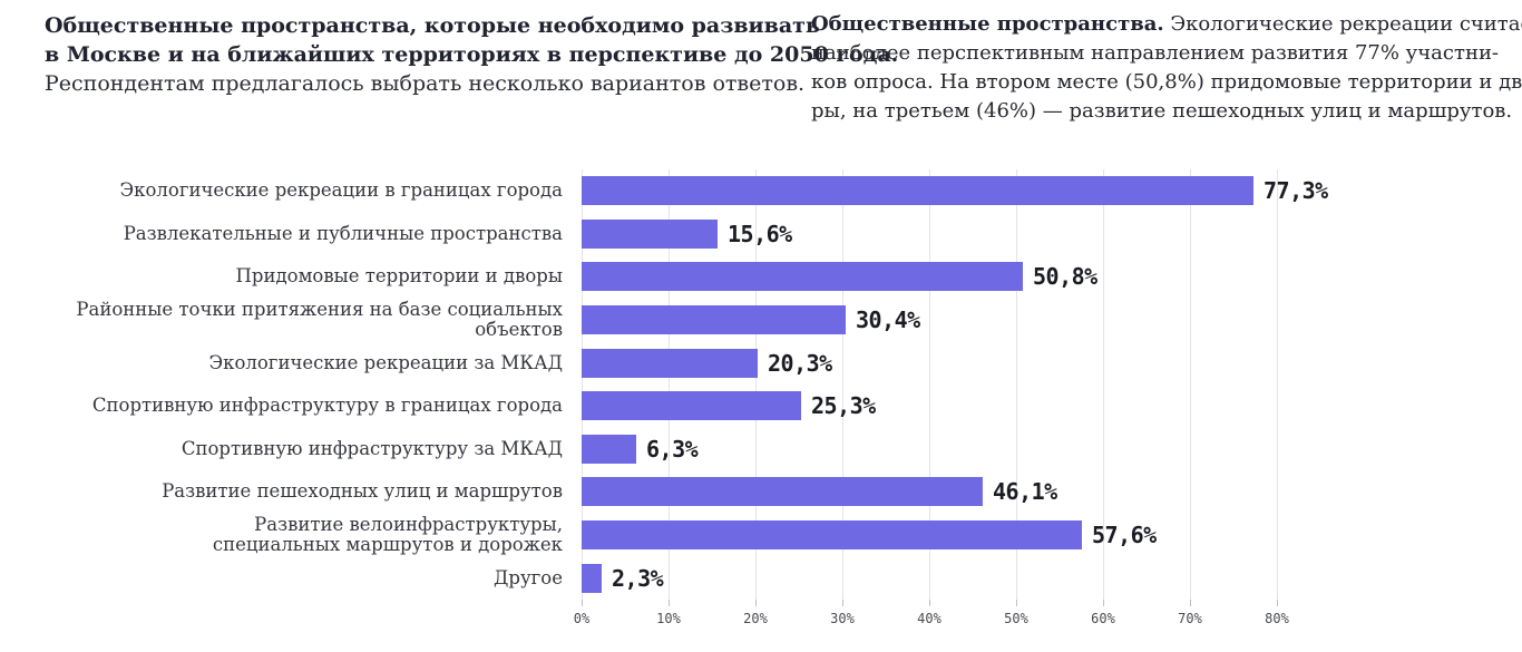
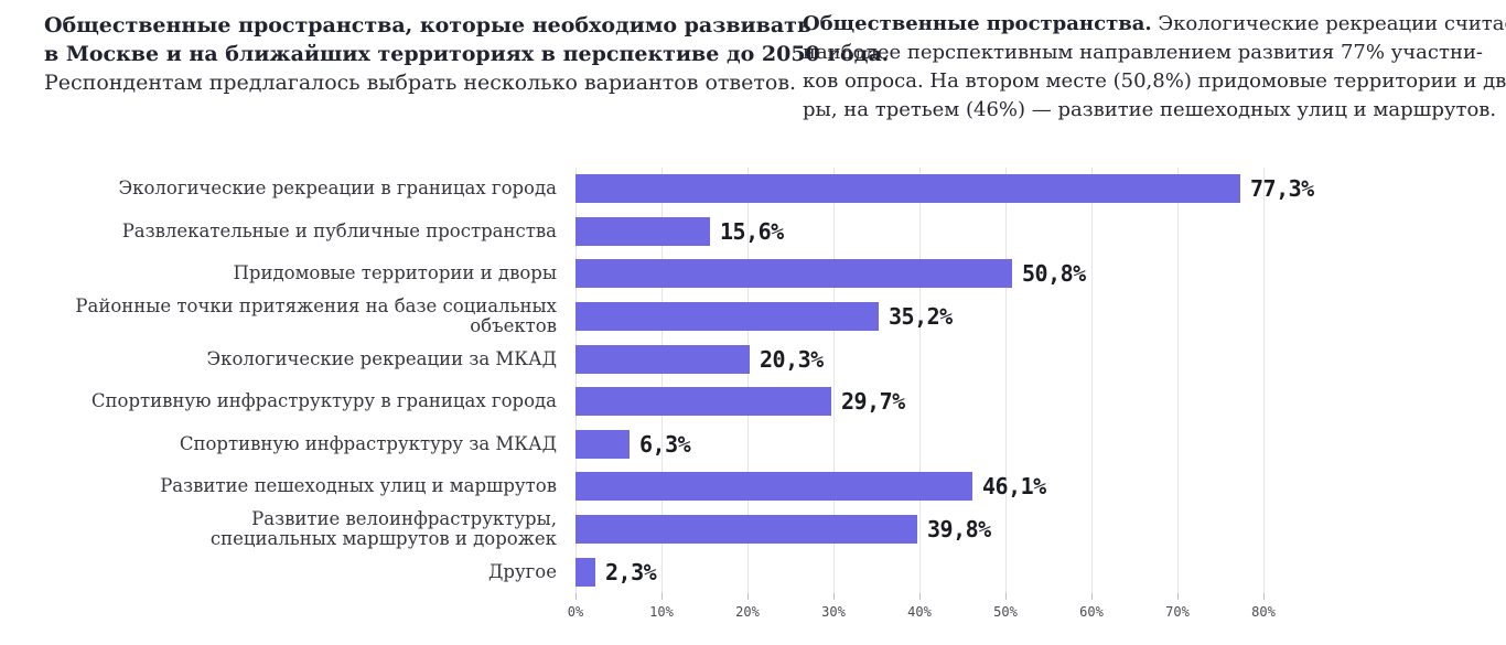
Районные точки притяжения на базе социальных объектов: 30,4% -> 35,2%
Спортивную инфраструктуру в границах города: 25,3% -> 29,7%
Развитие велоинфраструктуры, специальных маршрутов и дорожек: 57,6% -> 39,8%
